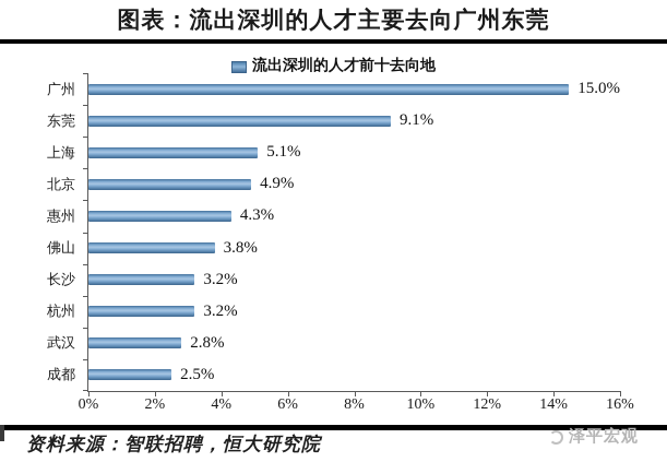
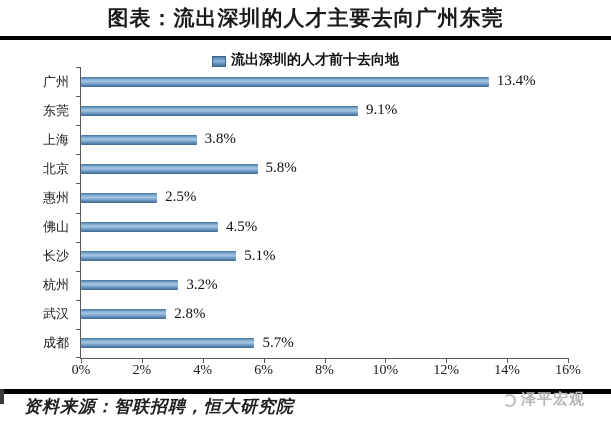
广州: 15.0% -> 13.4%
上海: 5.1% -> 3.8%
北京: 4.9% -> 5.8%
惠州: 4.3% -> 2.5%
佛山: 3.8% -> 4.5%
长沙: 3.2% -> 5.1%
成都: 2.5% -> 5.7%
